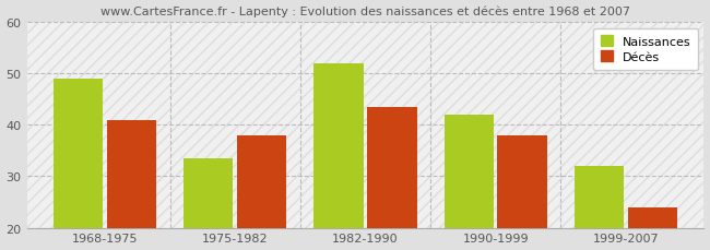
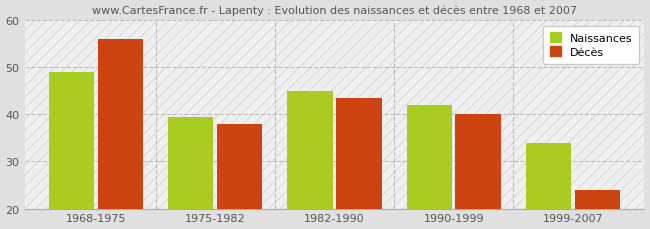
Décès/1968-1975: 41.0 -> 56.0
Naissances/1975-1982: 33.5 -> 39.5
Naissances/1982-1990: 52.0 -> 45.0
Décès/1990-1999: 38.0 -> 40.0
Naissances/1999-2007: 32.0 -> 34.0
